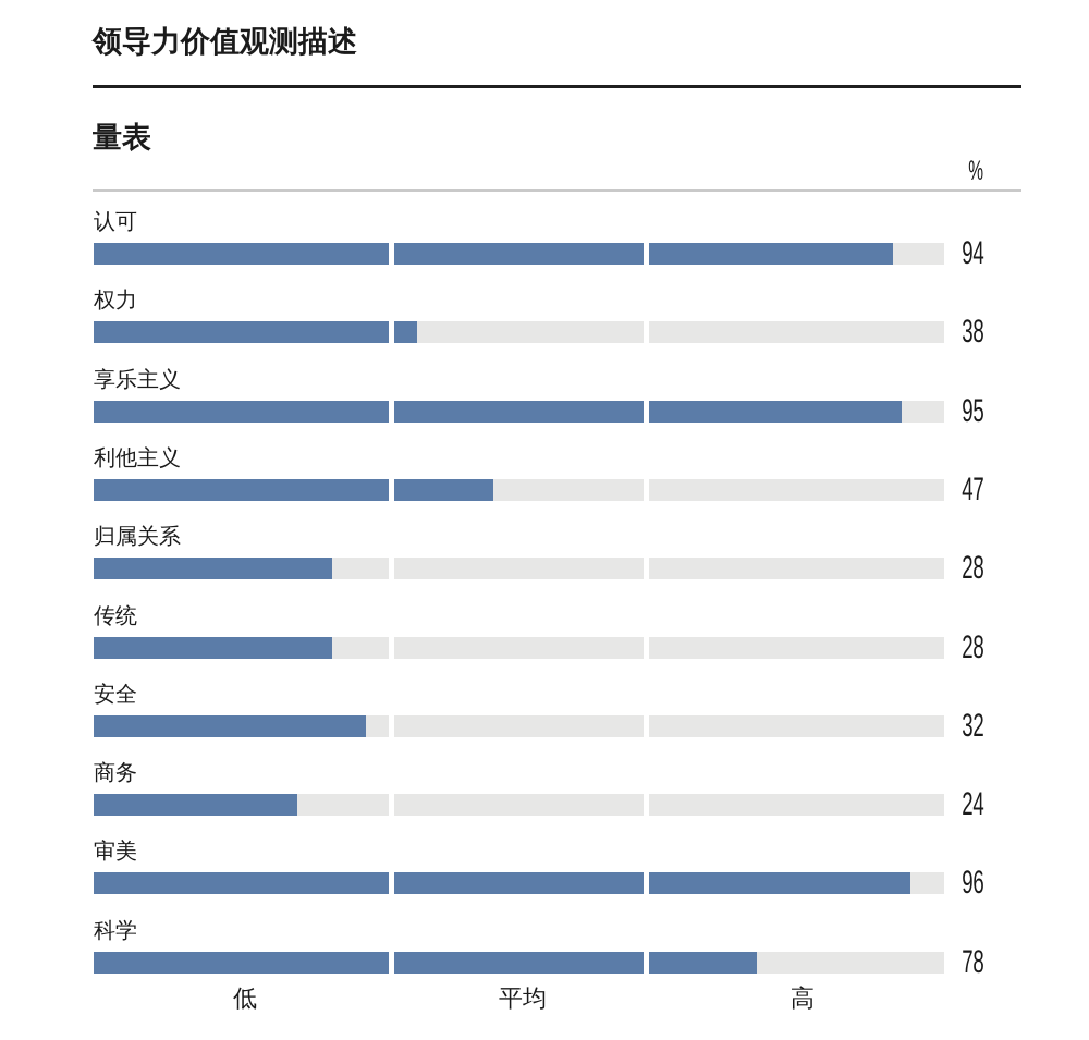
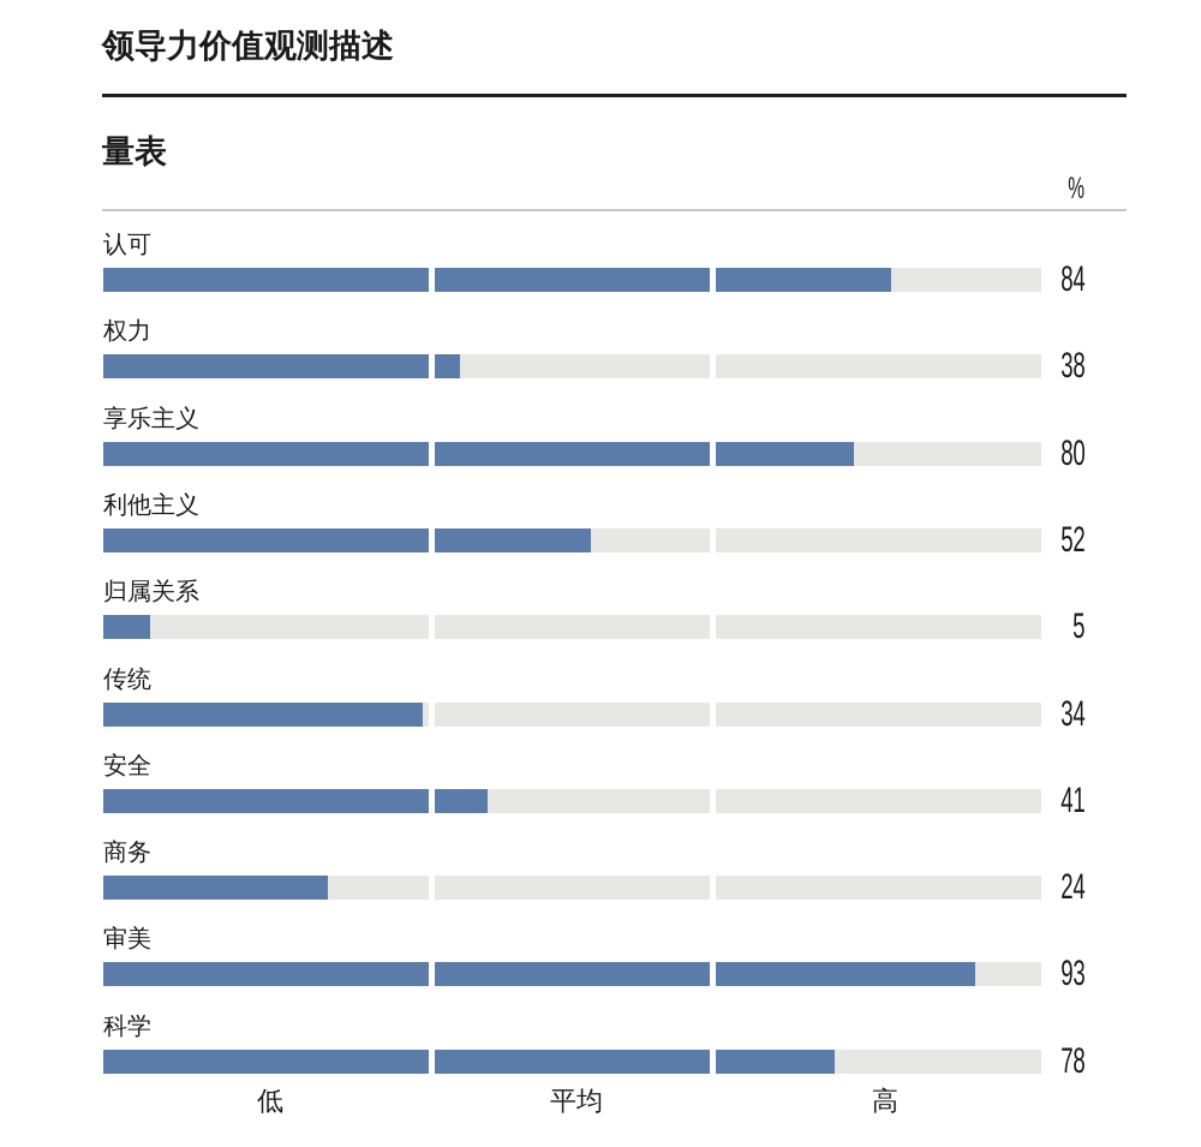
认可: 94 -> 84
享乐主义: 95 -> 80
利他主义: 47 -> 52
归属关系: 28 -> 5
传统: 28 -> 34
安全: 32 -> 41
审美: 96 -> 93
